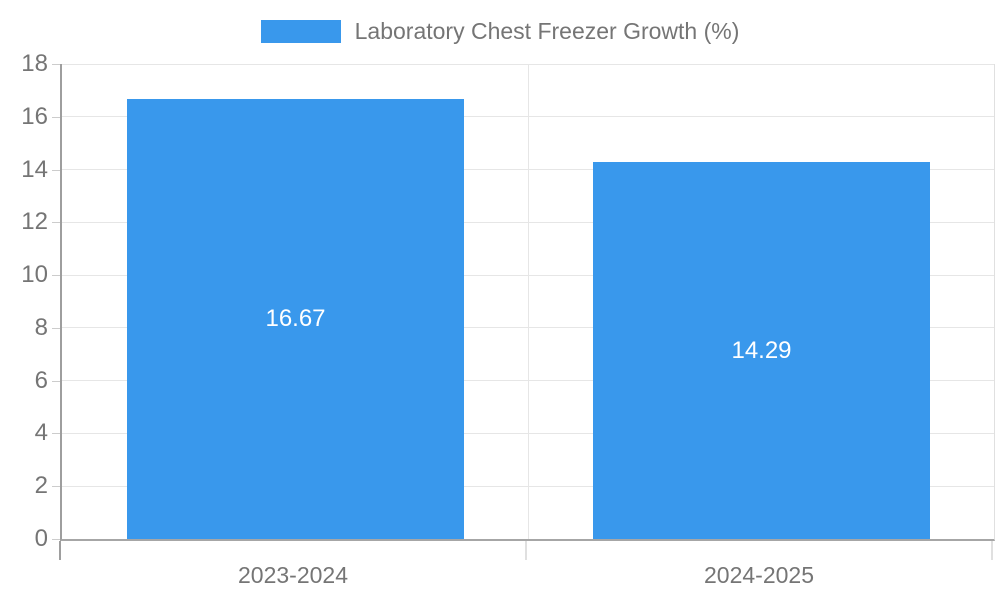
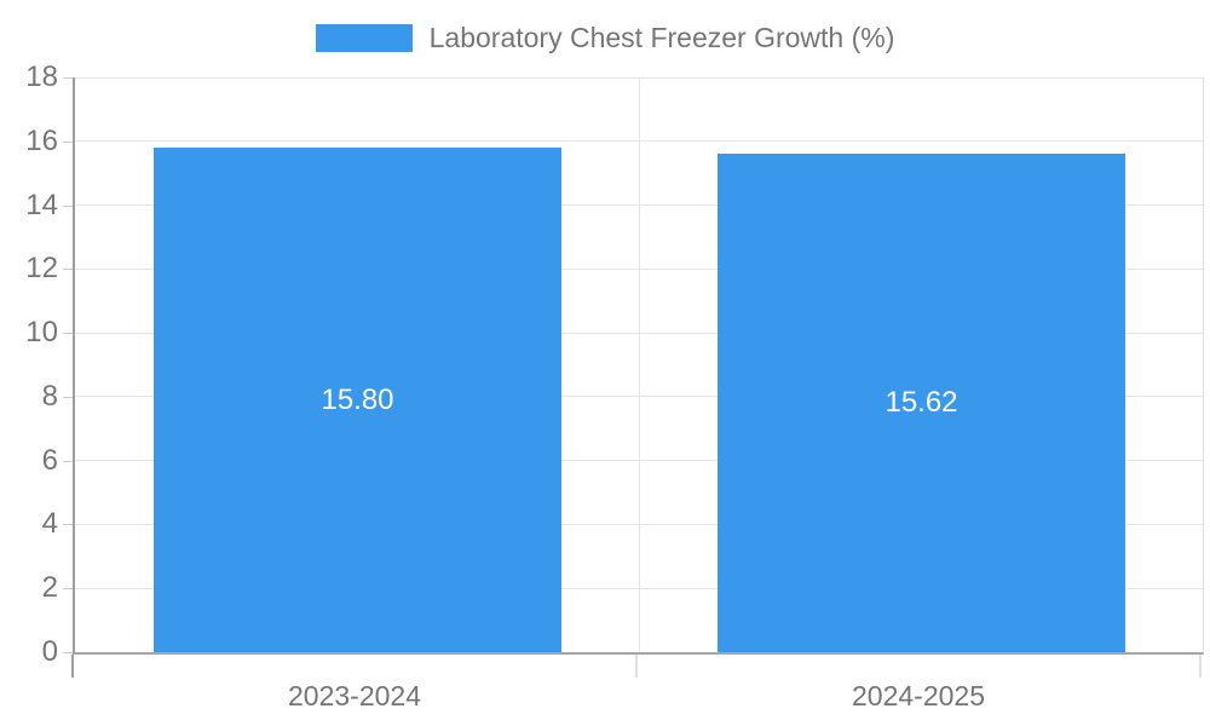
2023-2024: 16.67 -> 15.80
2024-2025: 14.29 -> 15.62
